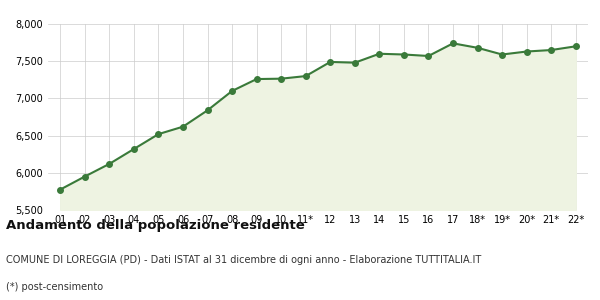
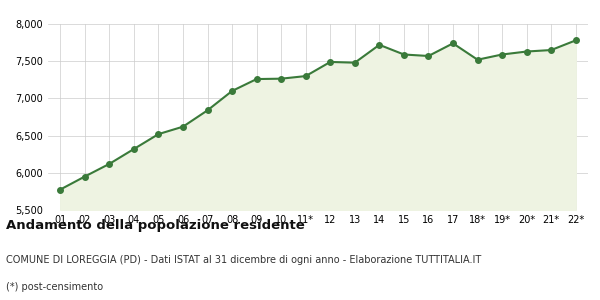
14: 7,600 -> 7,720
18*: 7,680 -> 7,520
22*: 7,700 -> 7,780
